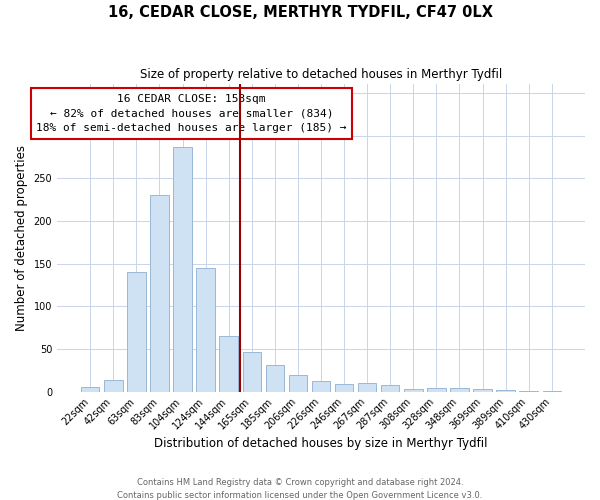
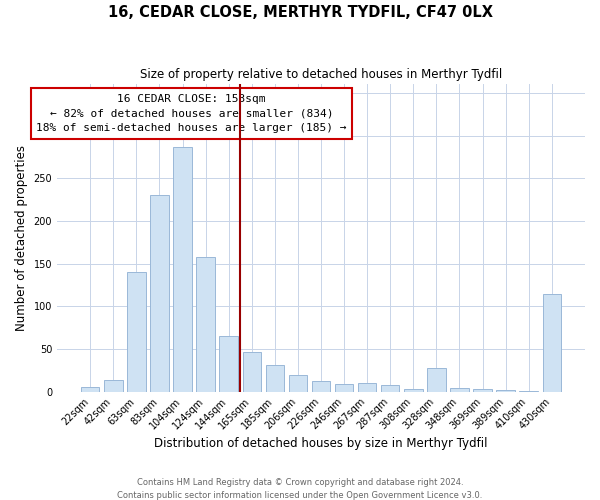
124sqm: 145 -> 158
328sqm: 4 -> 28
430sqm: 1 -> 114
